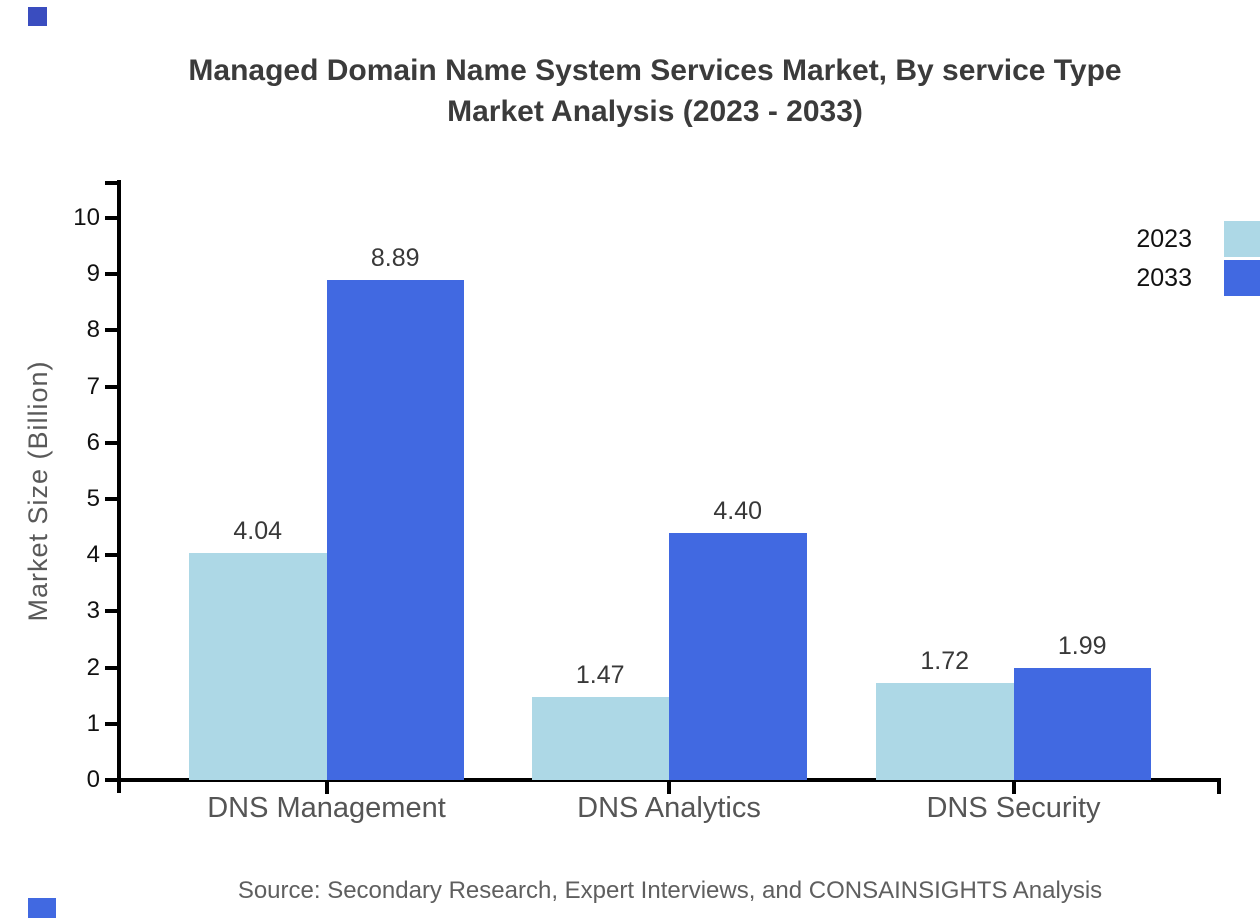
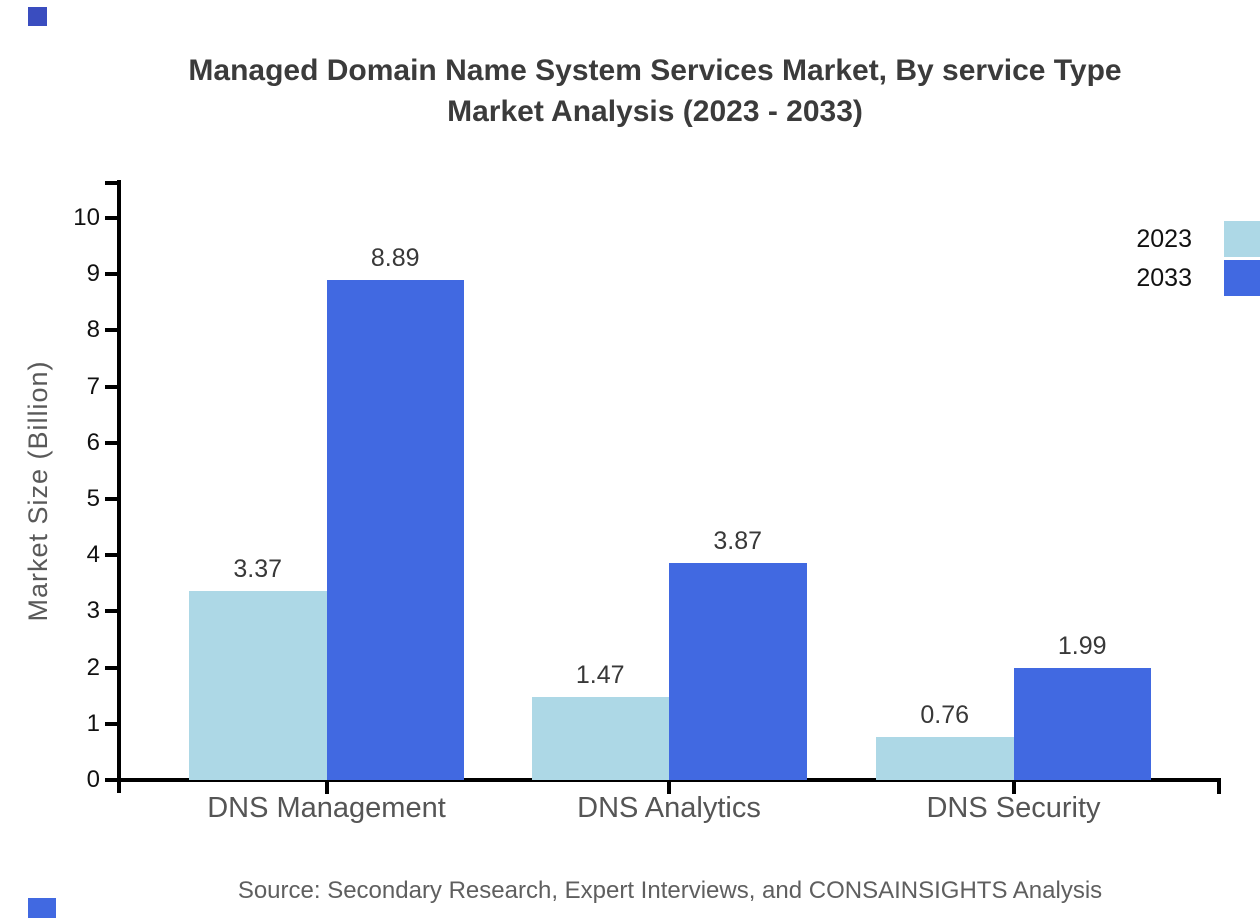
2023/DNS Management: 4.04 -> 3.37
2033/DNS Analytics: 4.40 -> 3.87
2023/DNS Security: 1.72 -> 0.76
